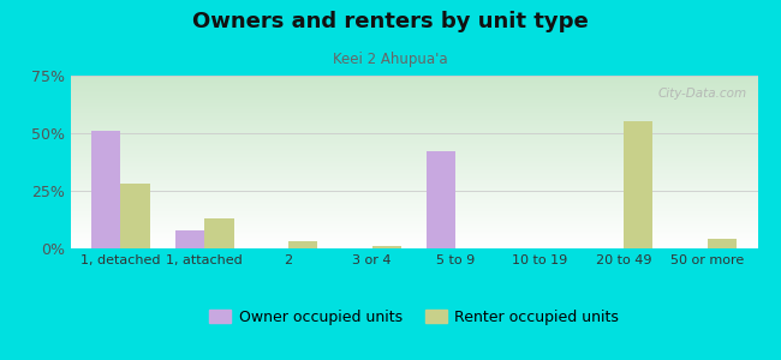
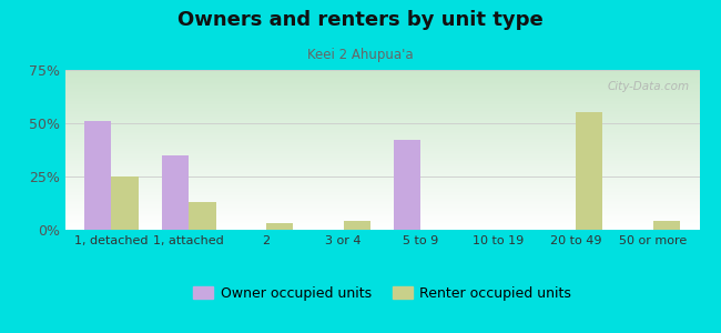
Renter occupied units/1, detached: 28% -> 25%
Owner occupied units/1, attached: 8% -> 35%
Renter occupied units/3 or 4: 1% -> 4%
